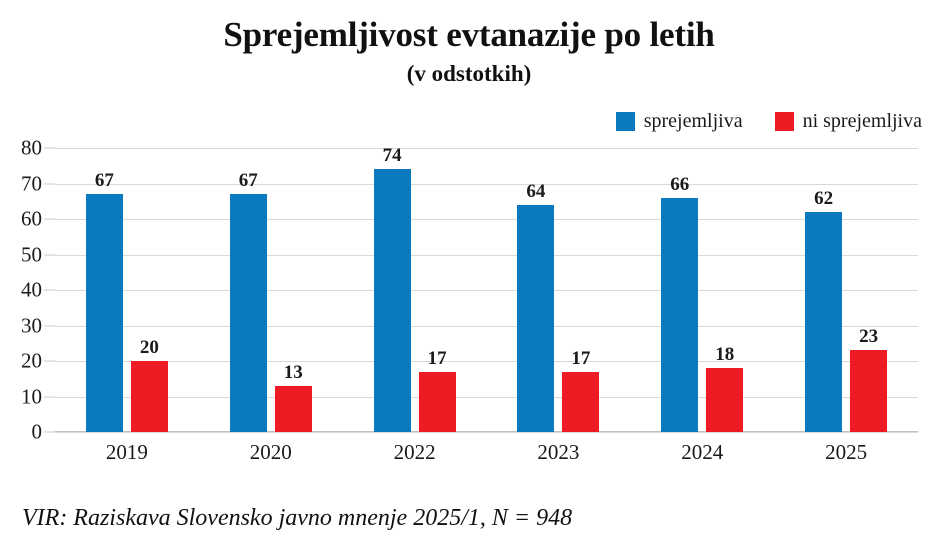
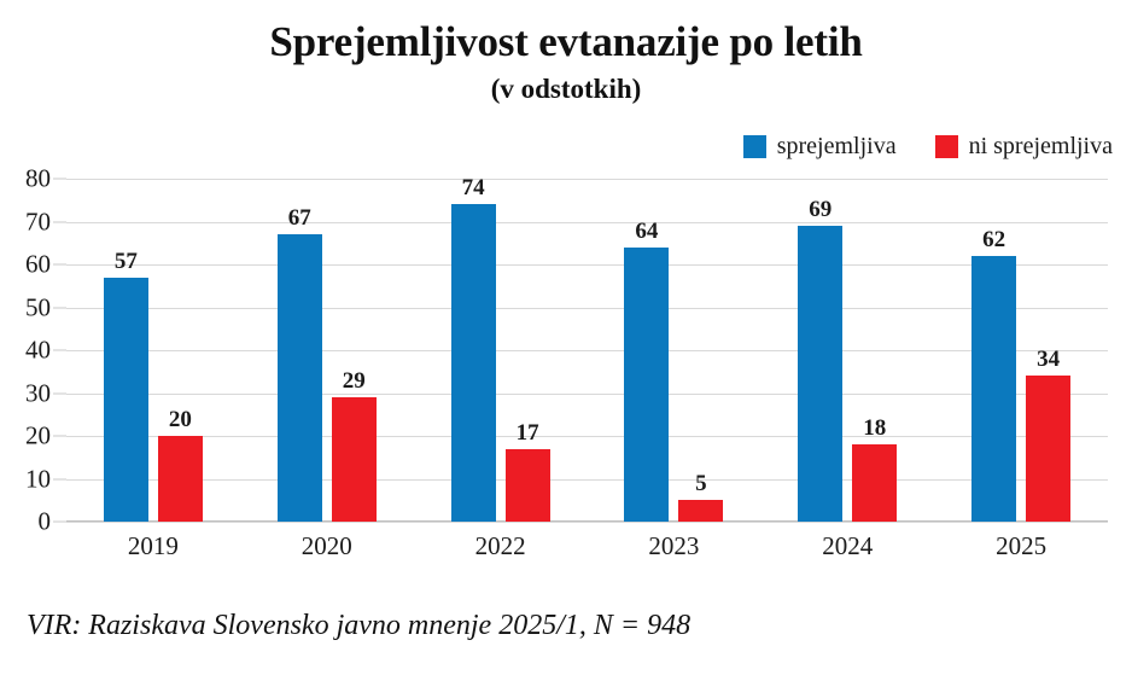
sprejemljiva/2019: 67 -> 57
ni sprejemljiva/2020: 13 -> 29
ni sprejemljiva/2023: 17 -> 5
sprejemljiva/2024: 66 -> 69
ni sprejemljiva/2025: 23 -> 34
